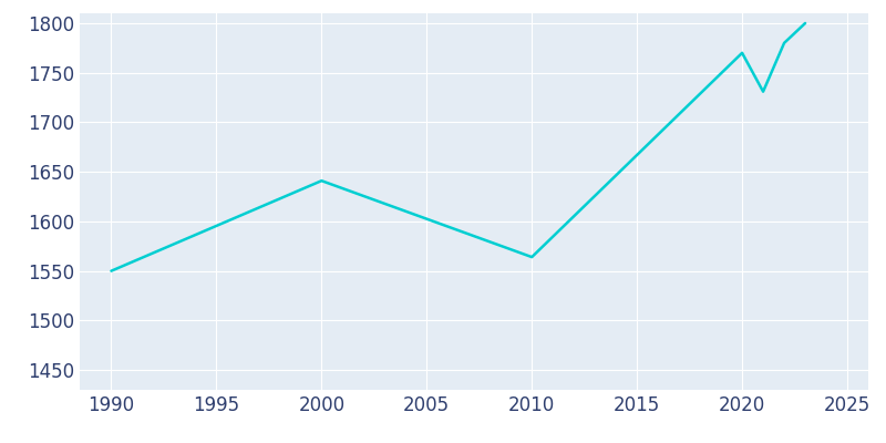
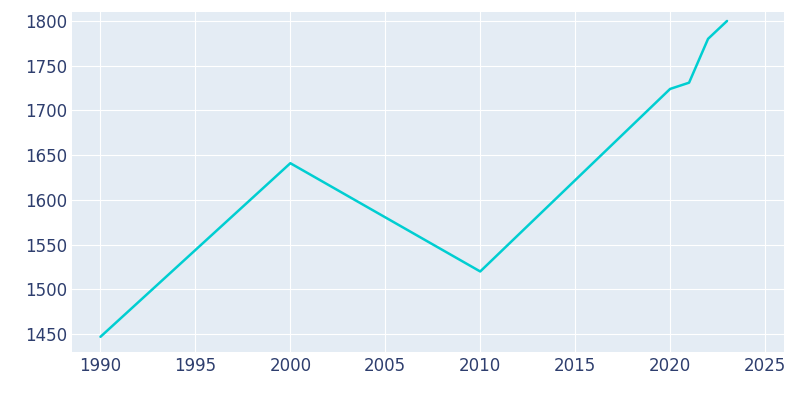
1990: 1550 -> 1447
2010: 1564 -> 1520
2020: 1770 -> 1724
